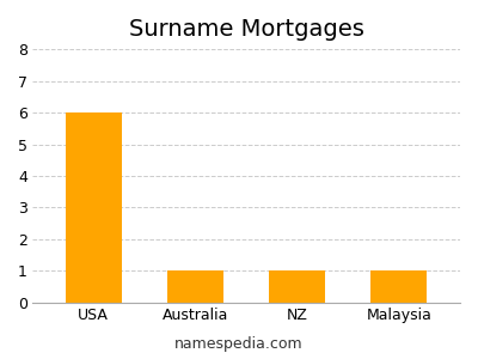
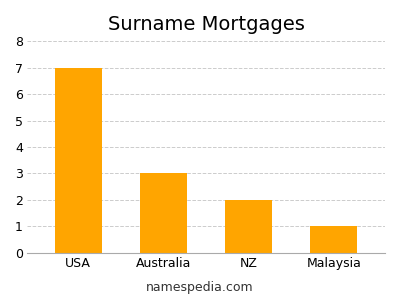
USA: 6 -> 7
Australia: 1 -> 3
NZ: 1 -> 2
